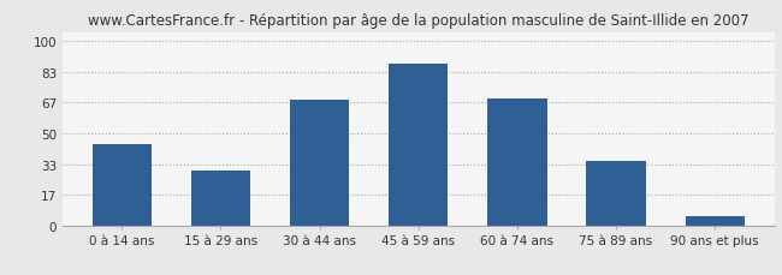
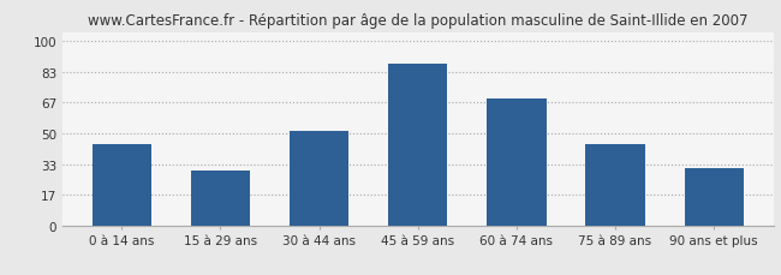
30 à 44 ans: 68 -> 51
75 à 89 ans: 35 -> 44
90 ans et plus: 5 -> 31
